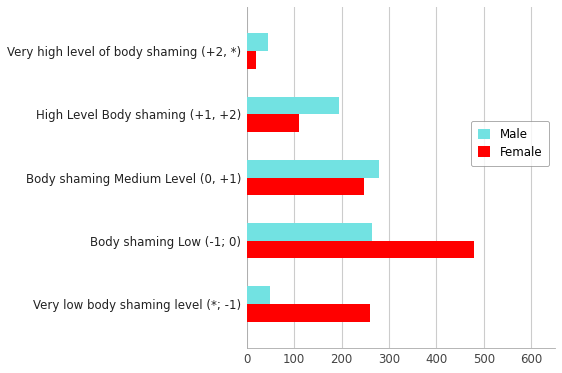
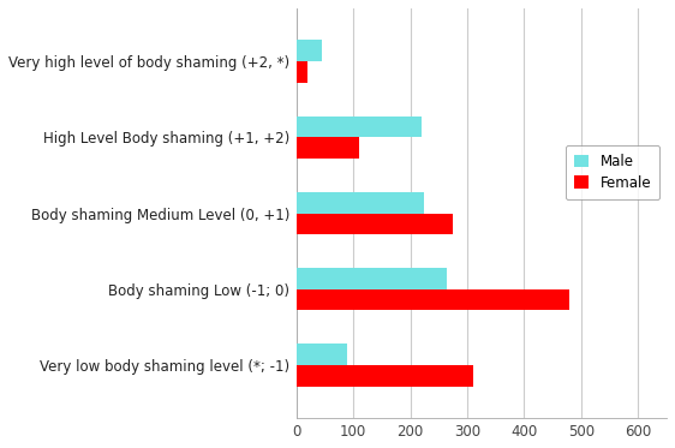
Male/High Level Body shaming (+1, +2): 195 -> 220
Male/Body shaming Medium Level (0, +1): 280 -> 225
Female/Body shaming Medium Level (0, +1): 248 -> 275
Male/Very low body shaming level (*; -1): 50 -> 90
Female/Very low body shaming level (*; -1): 260 -> 310
